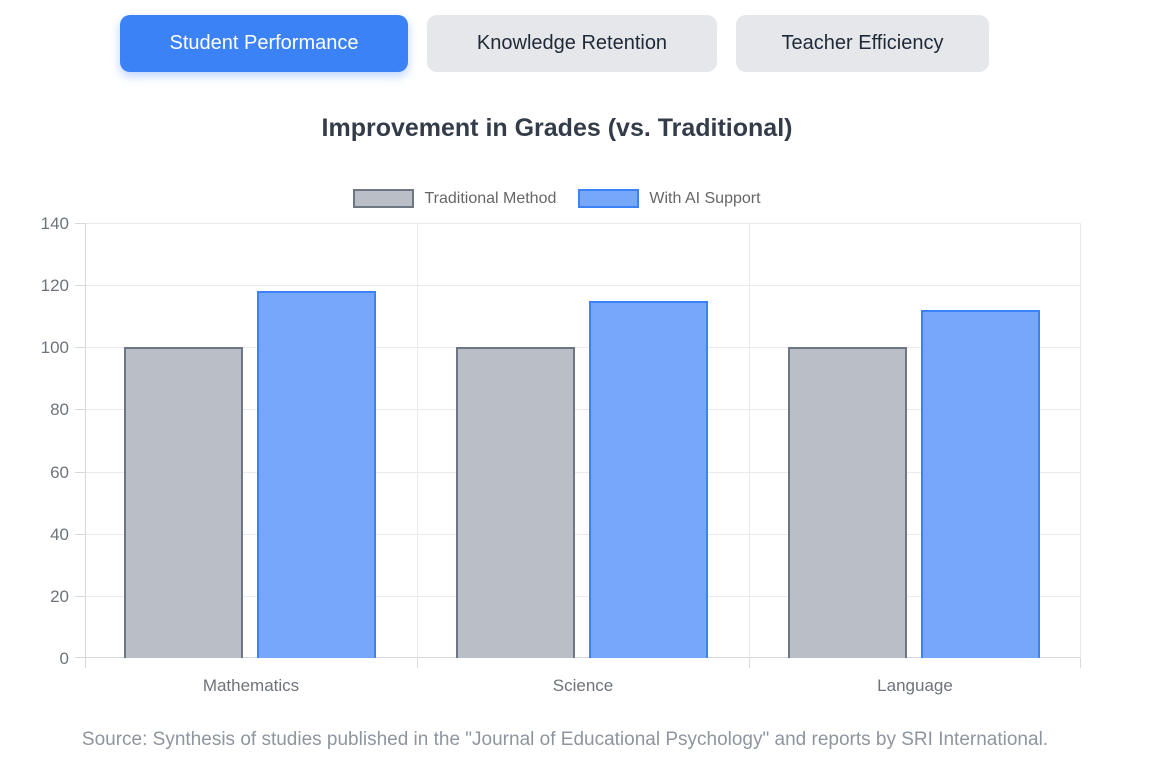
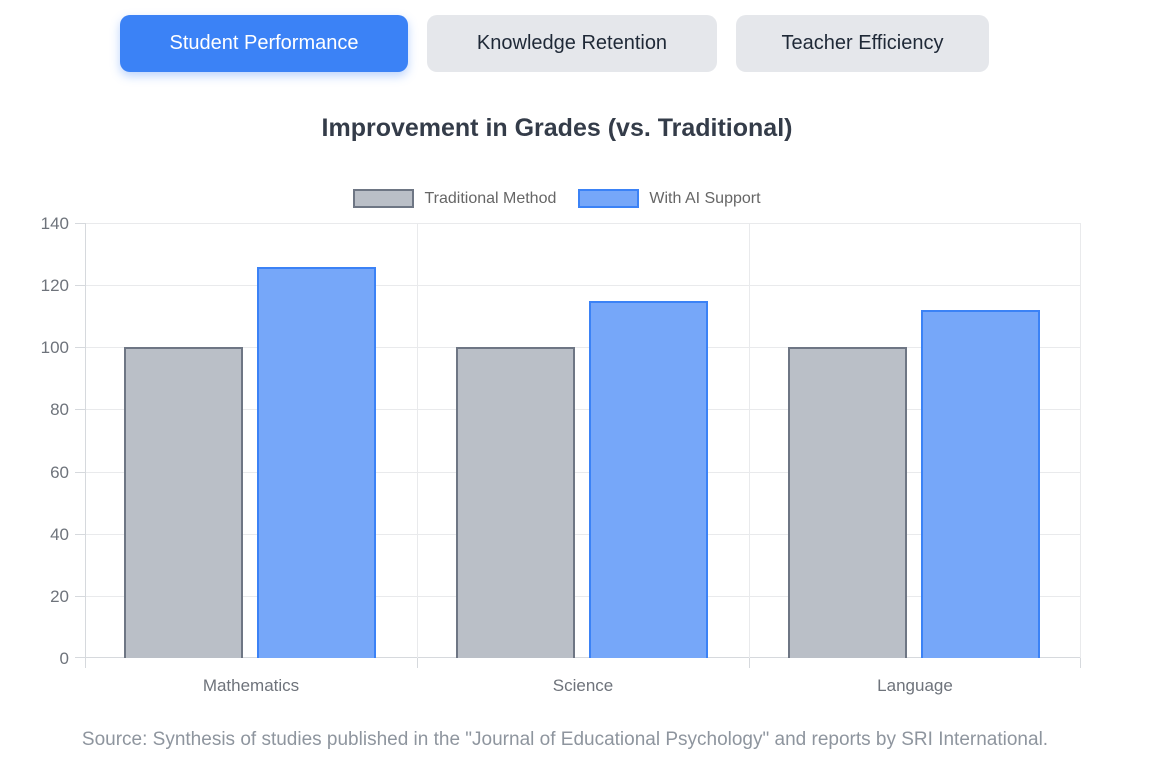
With AI Support/Mathematics: 118 -> 126
